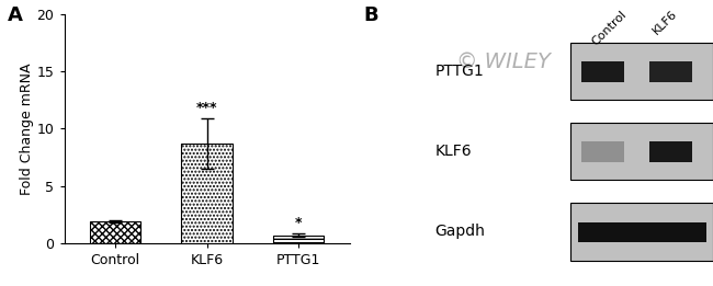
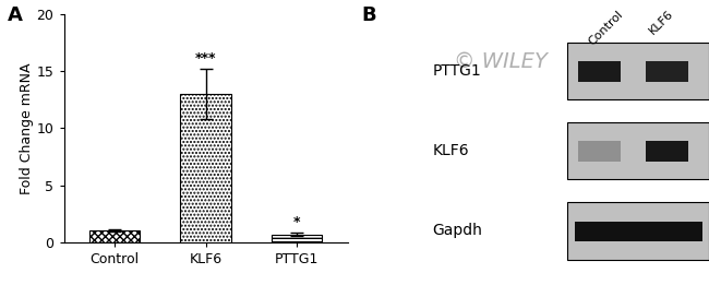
Control: 1.9 -> 1.0
KLF6: 8.7 -> 13.0
